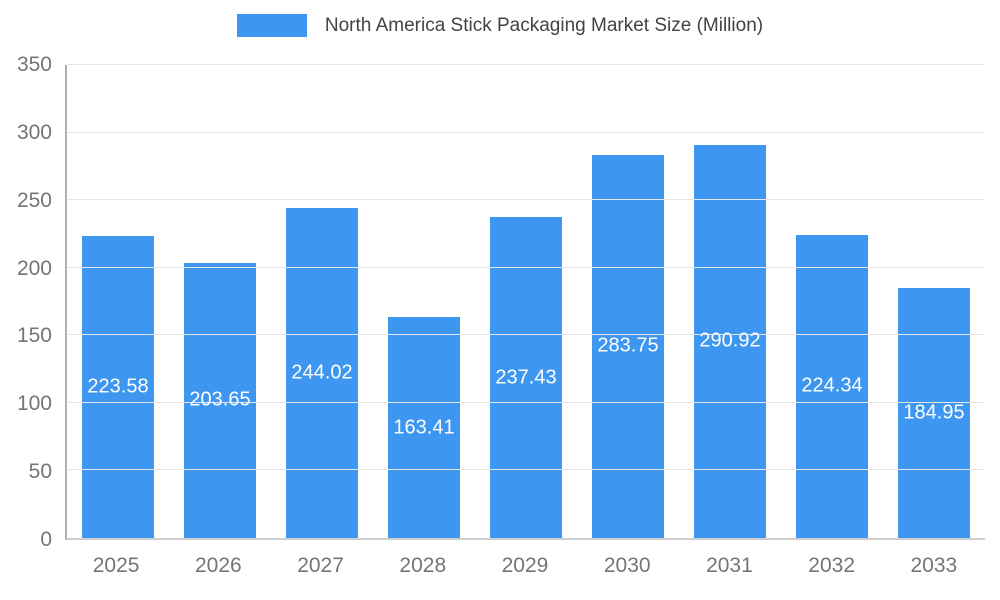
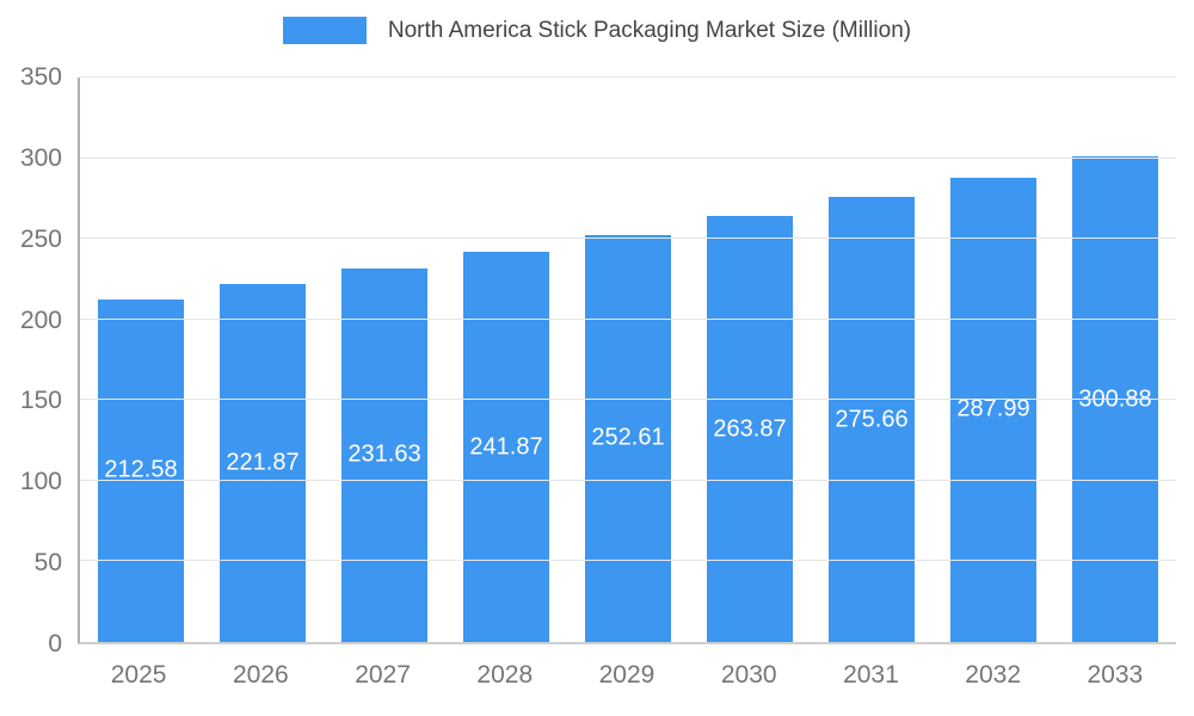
2025: 223.58 -> 212.58
2026: 203.65 -> 221.87
2027: 244.02 -> 231.63
2028: 163.41 -> 241.87
2029: 237.43 -> 252.61
2030: 283.75 -> 263.87
2031: 290.92 -> 275.66
2032: 224.34 -> 287.99
2033: 184.95 -> 300.88
